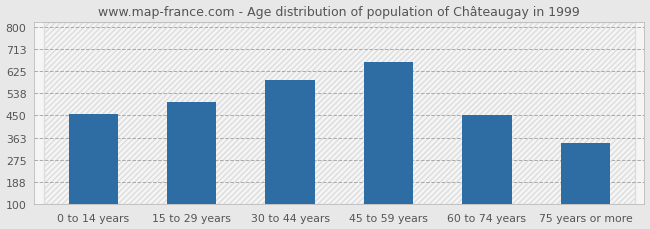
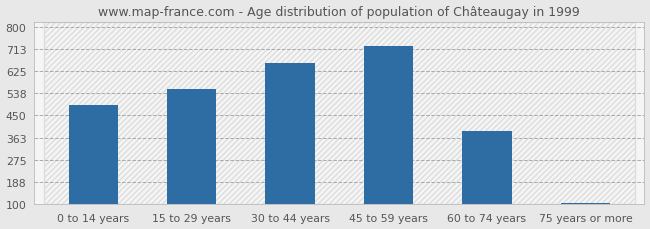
0 to 14 years: 455 -> 490
15 to 29 years: 505 -> 555
30 to 44 years: 590 -> 655
45 to 59 years: 660 -> 725
60 to 74 years: 450 -> 390
75 years or more: 340 -> 107
